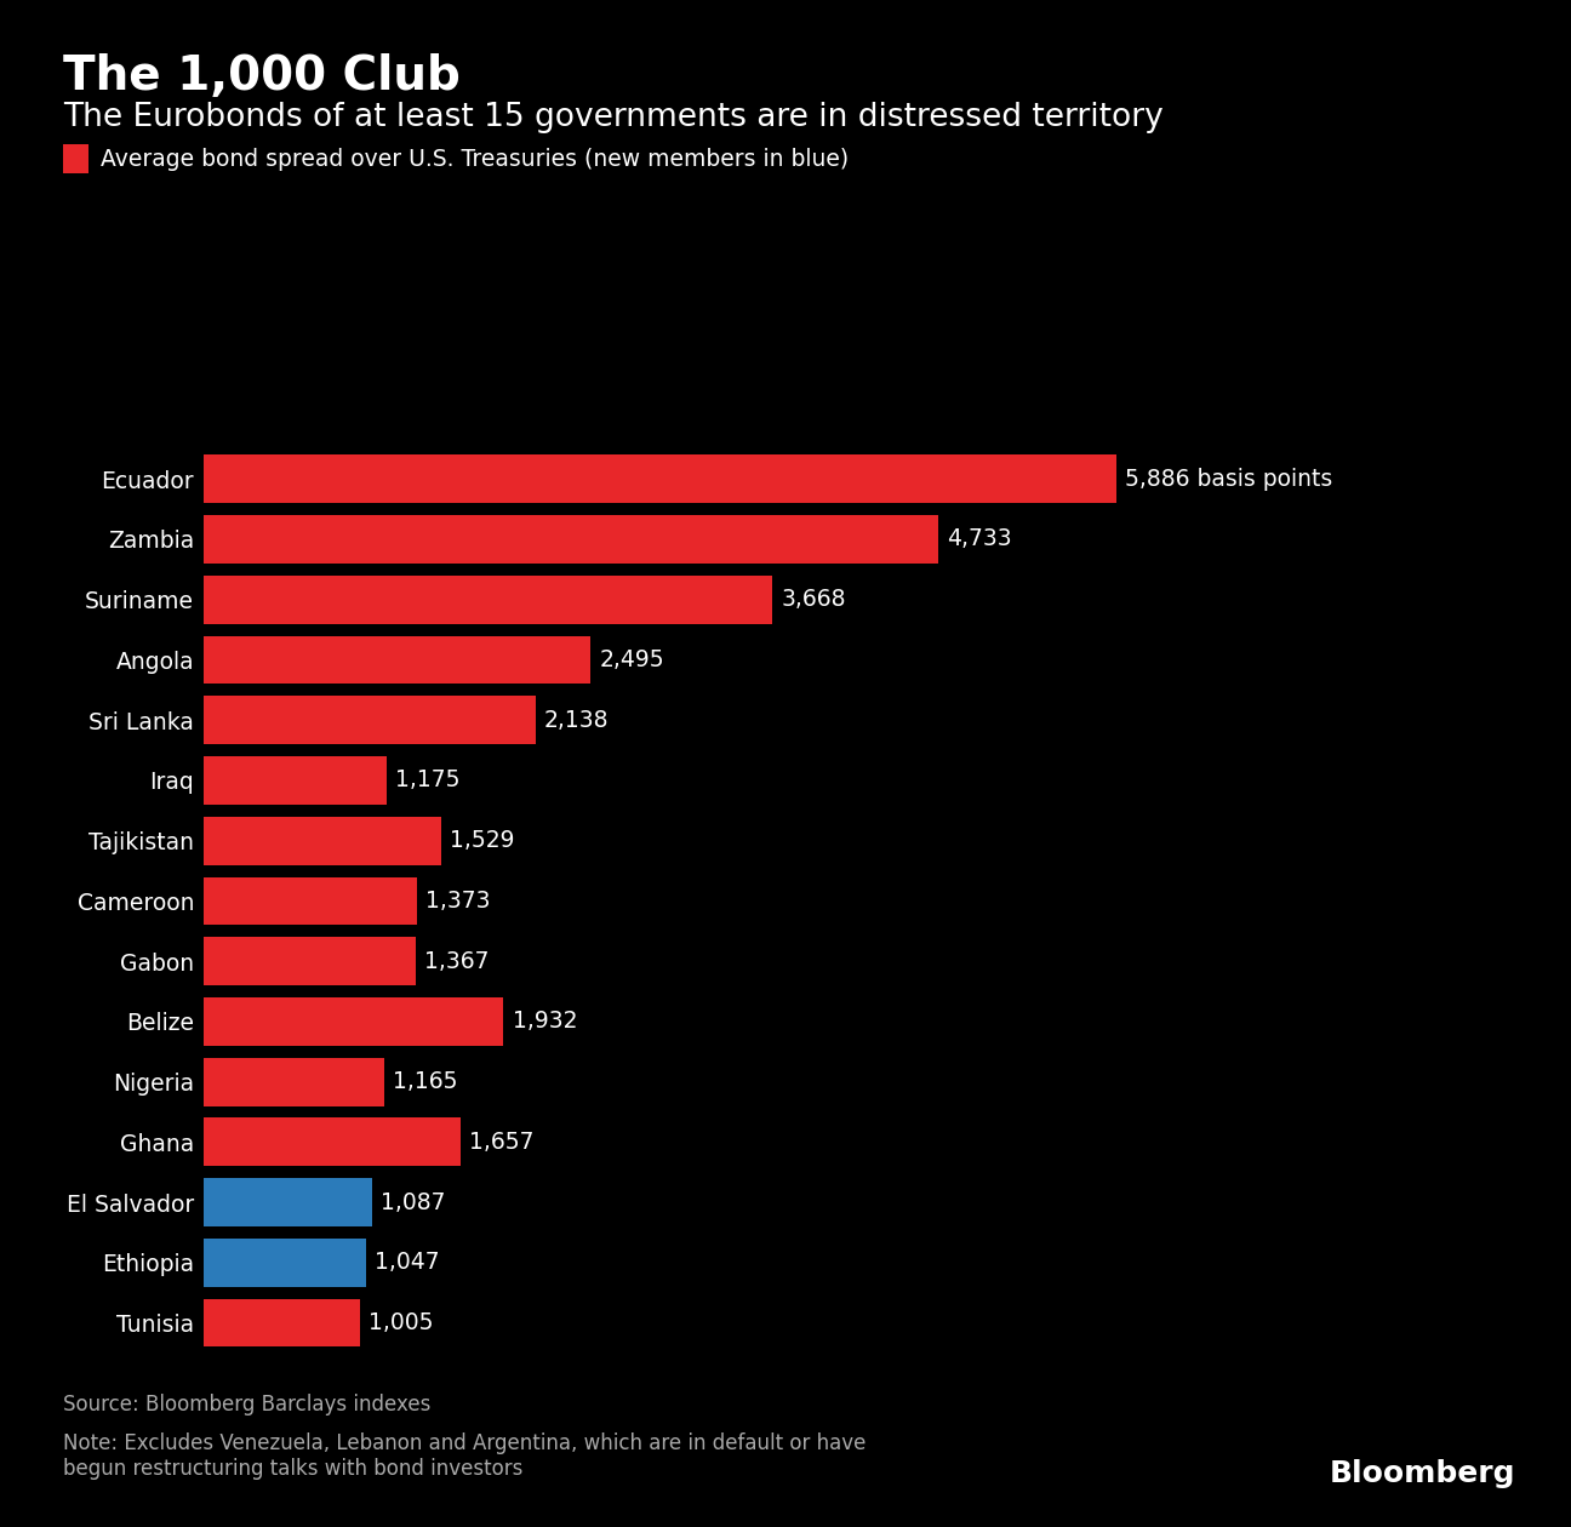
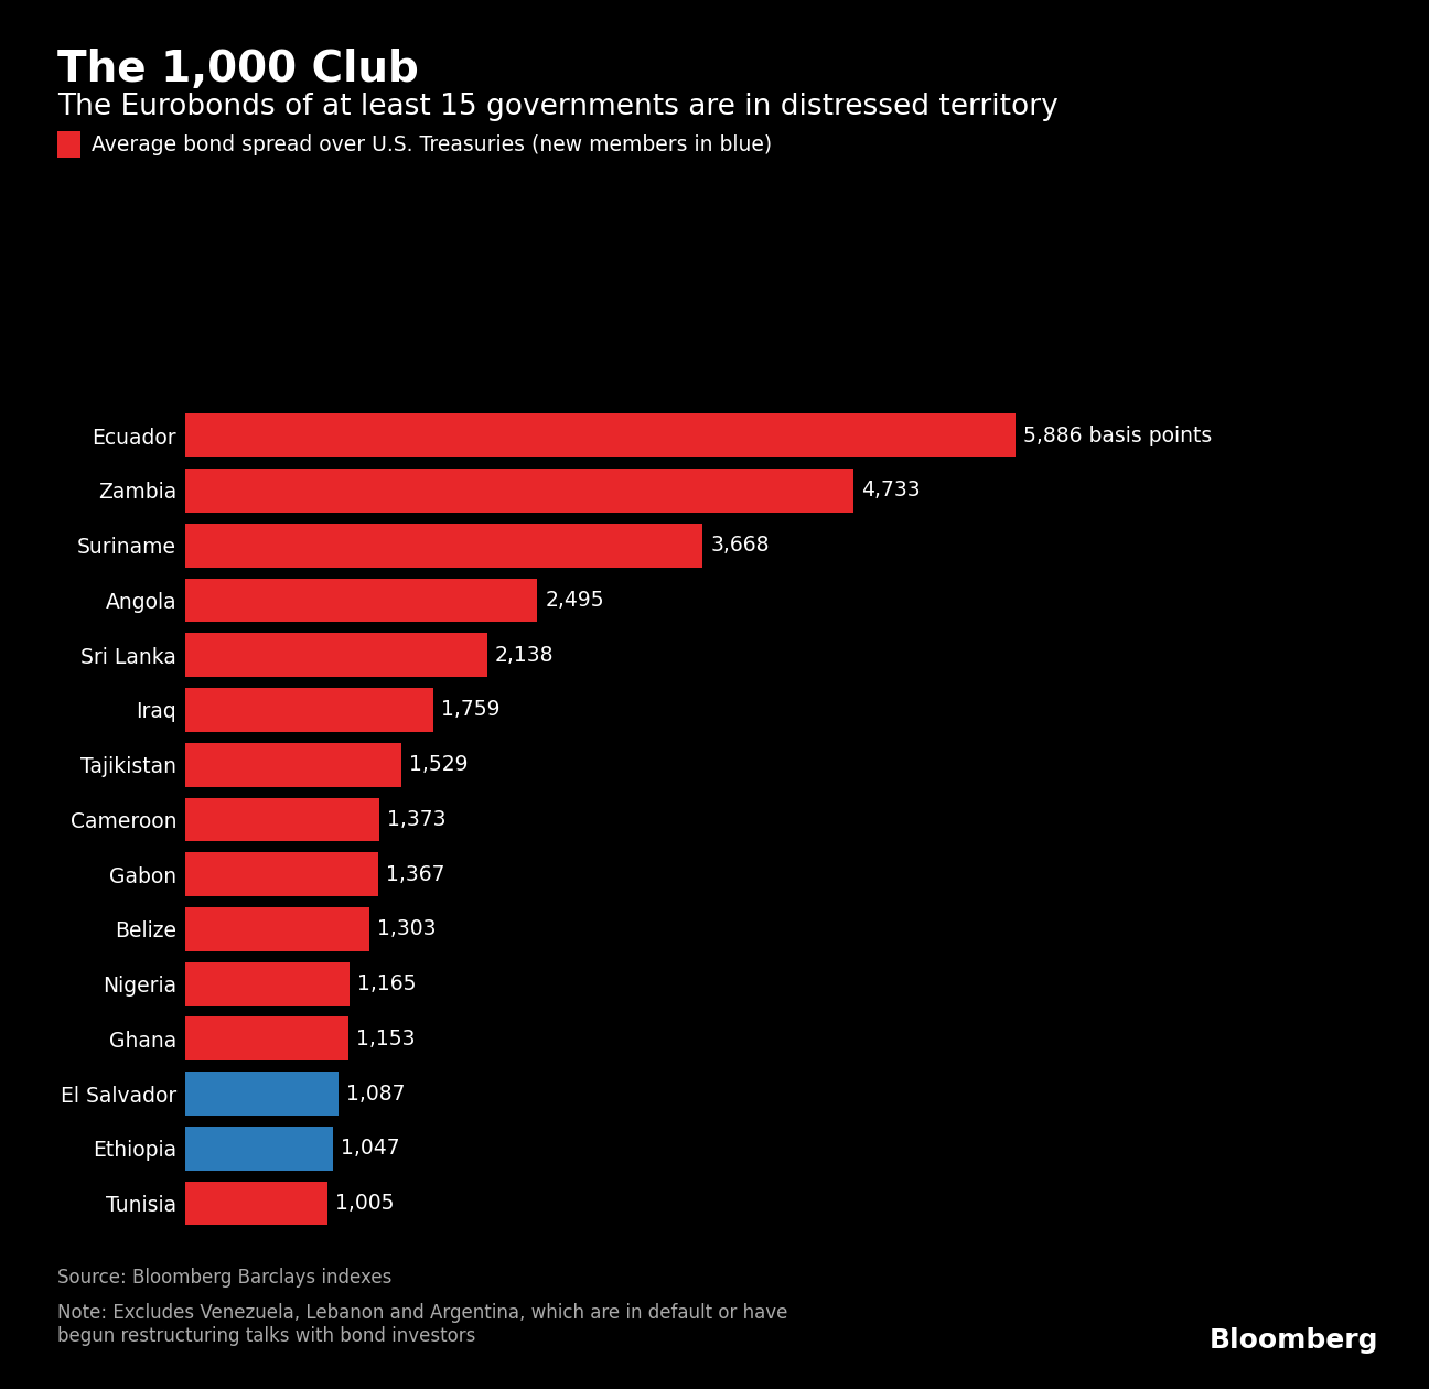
Iraq: 1,175 -> 1,759
Belize: 1,932 -> 1,303
Ghana: 1,657 -> 1,153
